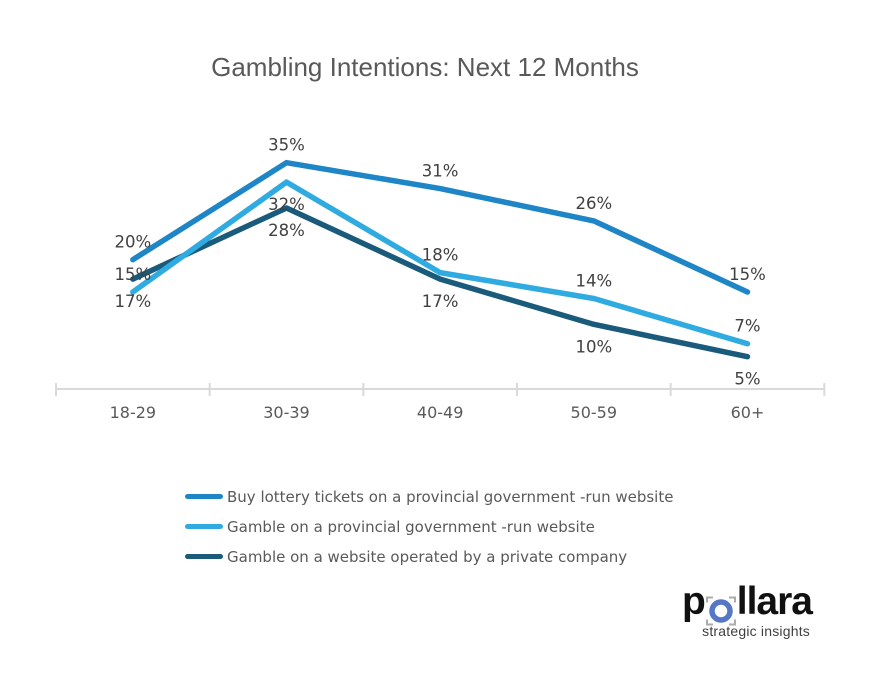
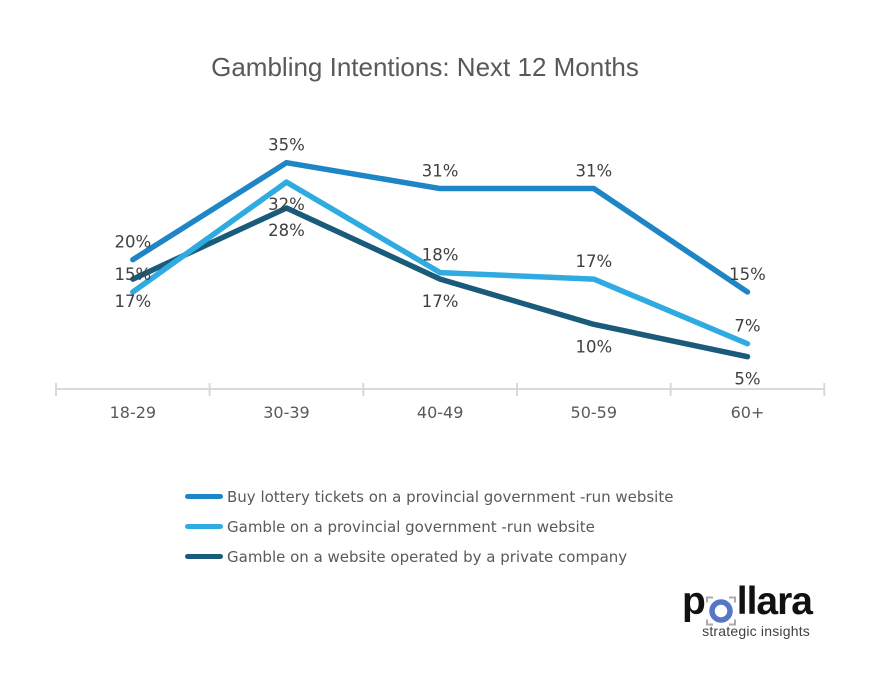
Buy lottery tickets on a provincial government -run website/50-59: 26% -> 31%
Gamble on a provincial government -run website/50-59: 14% -> 17%
